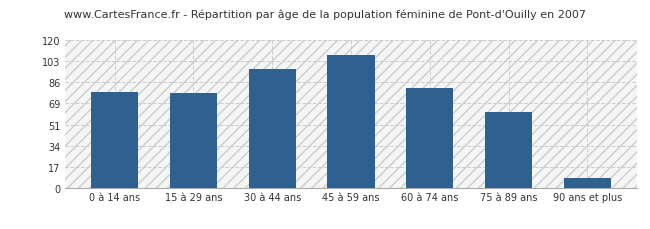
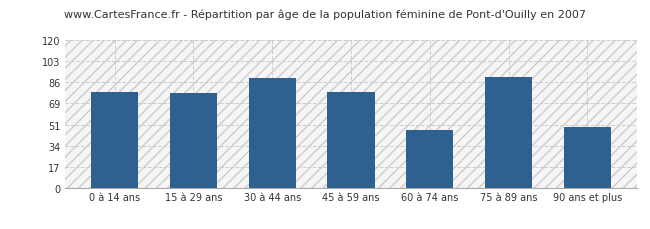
30 à 44 ans: 97 -> 89
45 à 59 ans: 108 -> 78
60 à 74 ans: 81 -> 47
75 à 89 ans: 62 -> 90
90 ans et plus: 8 -> 49
